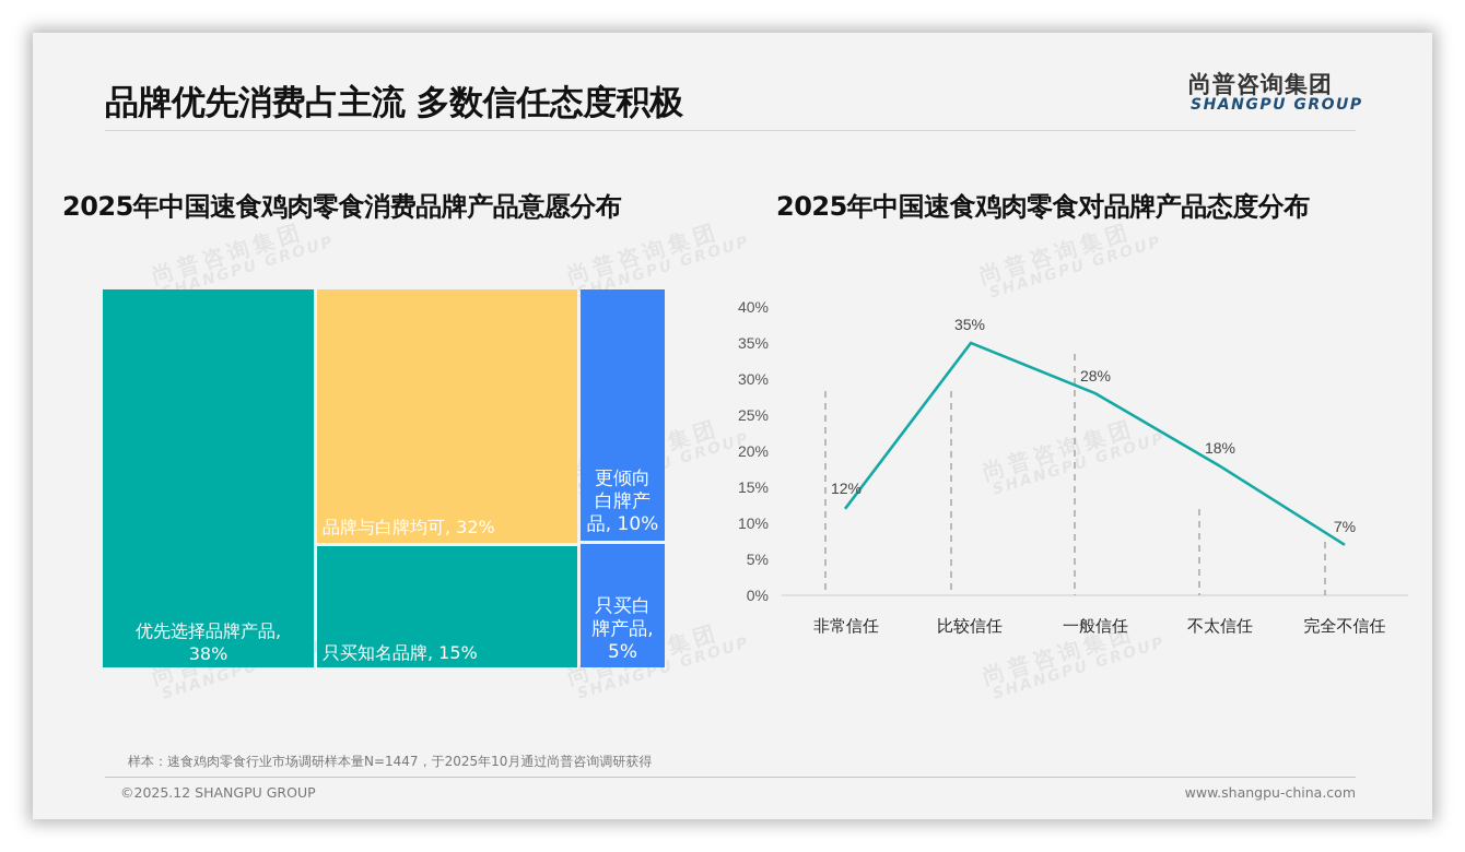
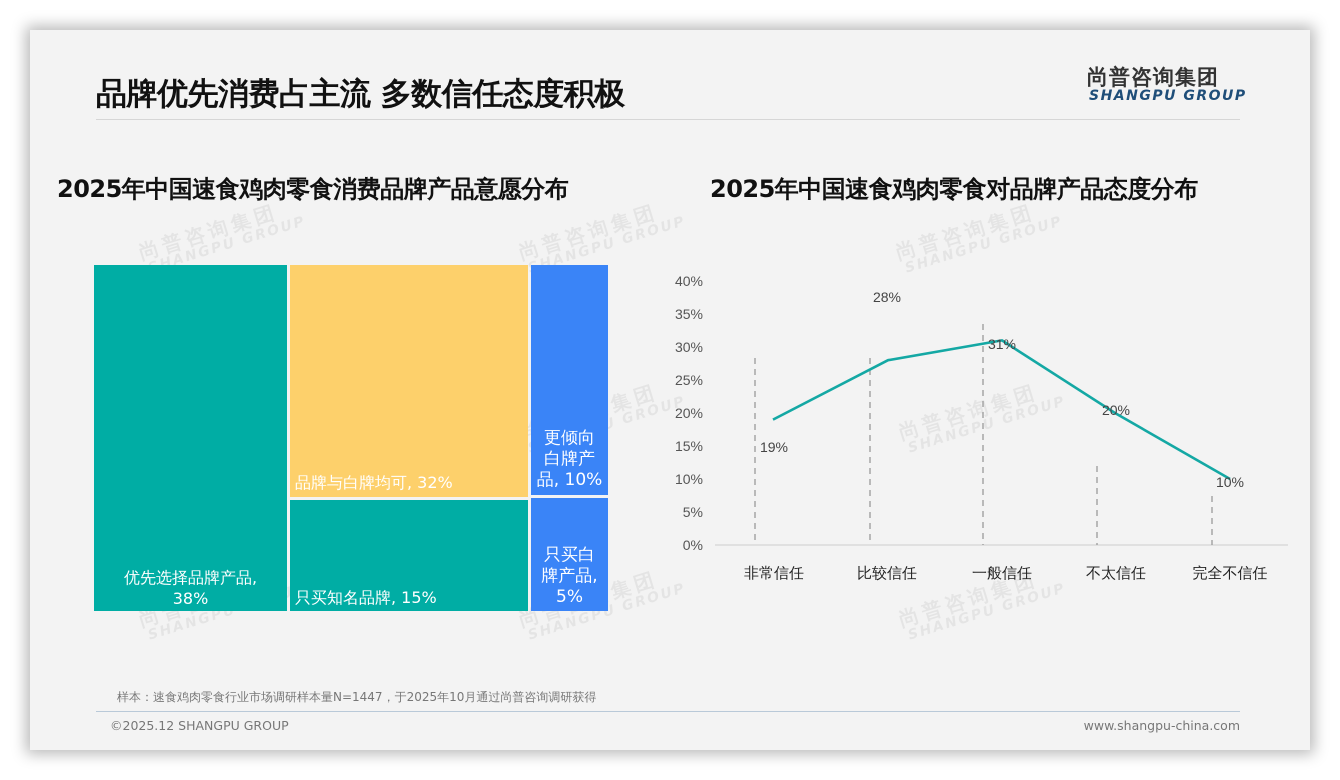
2025年中国速食鸡肉零食对品牌产品态度分布/非常信任: 12% -> 19%
2025年中国速食鸡肉零食对品牌产品态度分布/比较信任: 35% -> 28%
2025年中国速食鸡肉零食对品牌产品态度分布/一般信任: 28% -> 31%
2025年中国速食鸡肉零食对品牌产品态度分布/不太信任: 18% -> 20%
2025年中国速食鸡肉零食对品牌产品态度分布/完全不信任: 7% -> 10%
